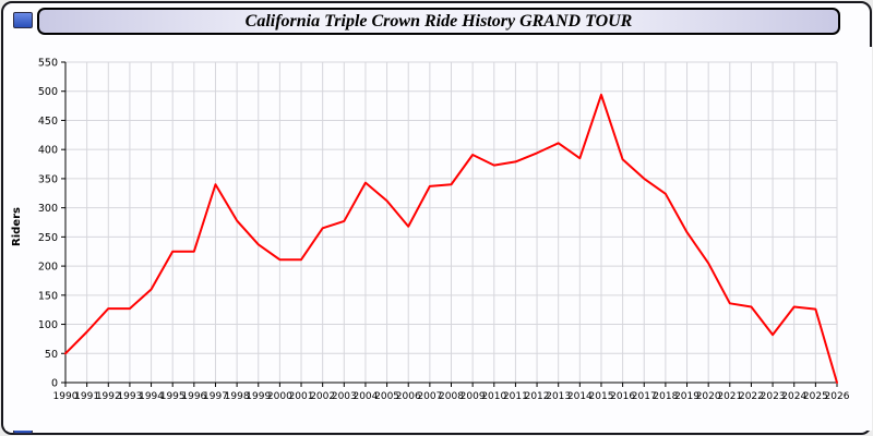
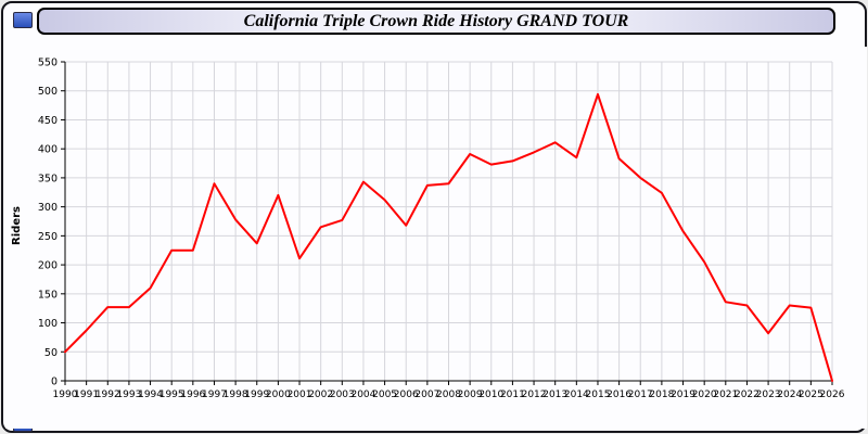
2000: 210 -> 320
